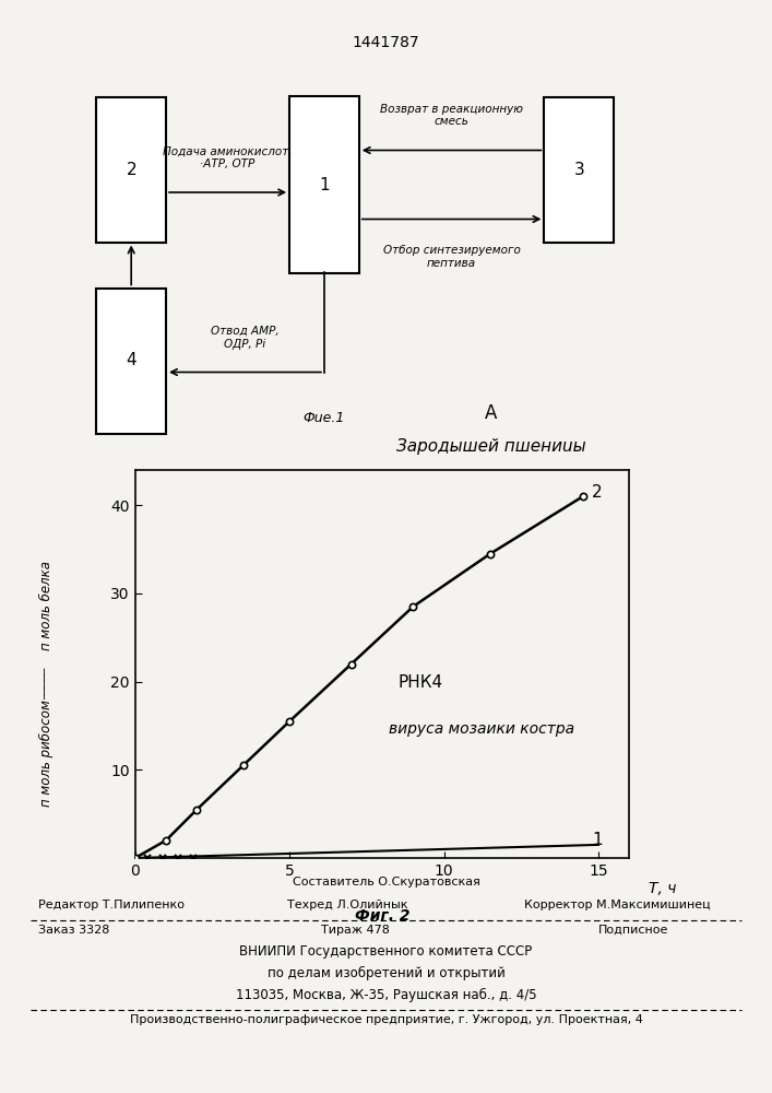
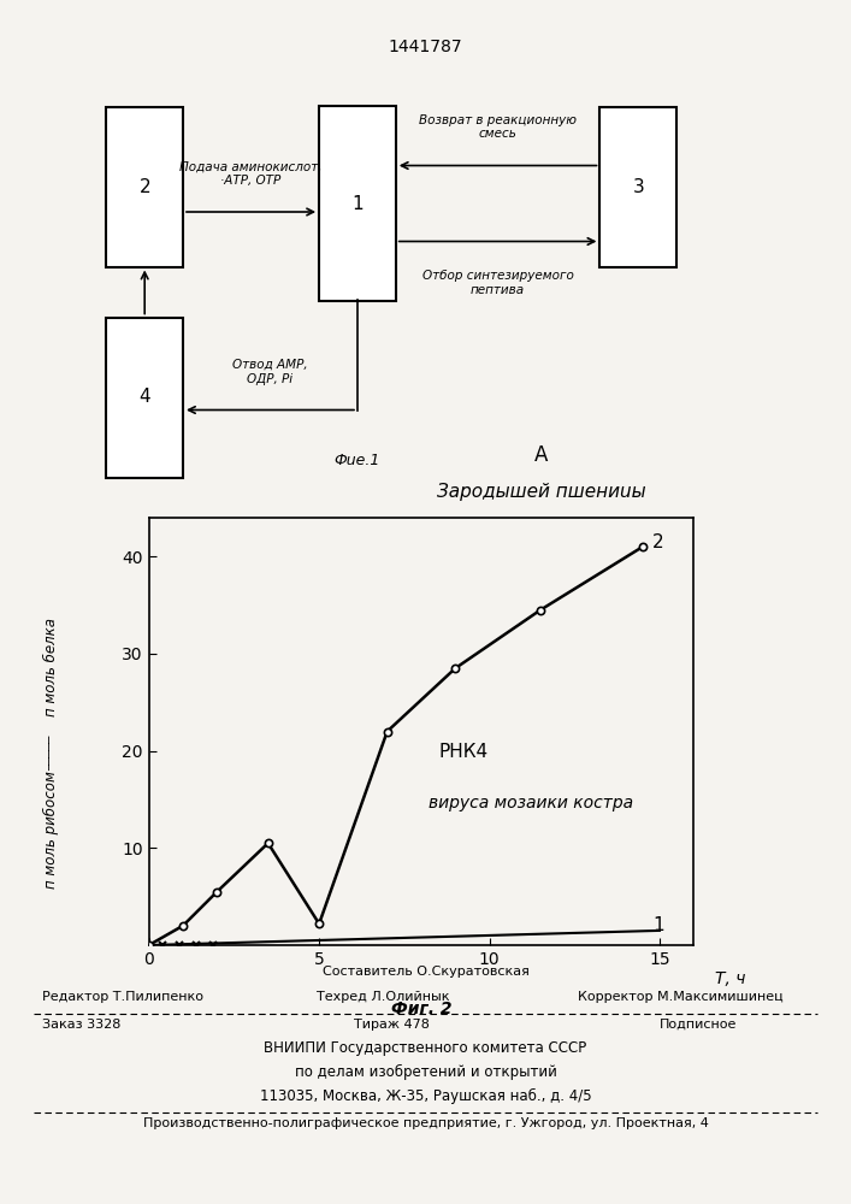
5: 15.5 -> 2.2
